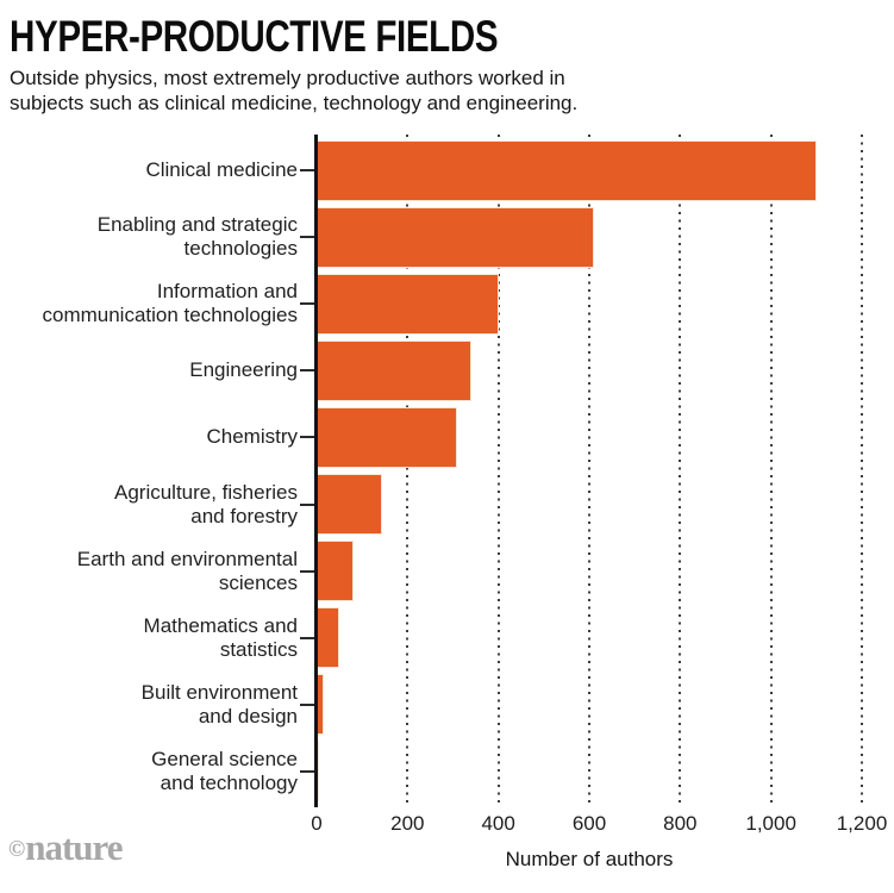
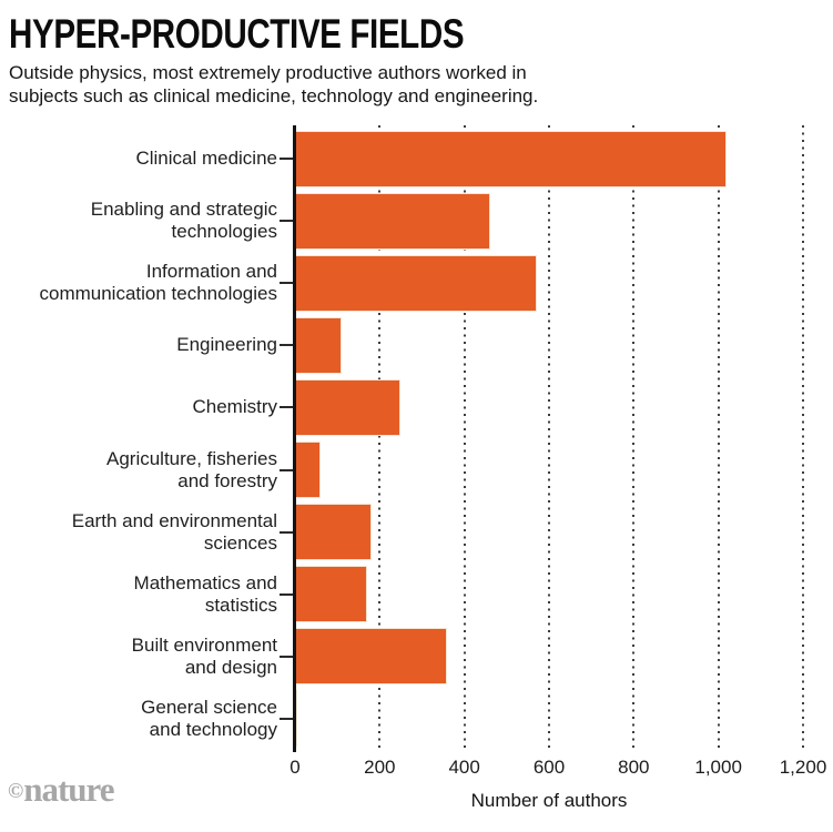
Clinical medicine: 1100 -> 1020
Enabling and strategic technologies: 610 -> 460
Information and communication technologies: 400 -> 570
Engineering: 340 -> 110
Chemistry: 310 -> 250
Agriculture, fisheries and forestry: 140 -> 60
Earth and environmental sciences: 80 -> 180
Mathematics and statistics: 50 -> 170
Built environment and design: 20 -> 360
